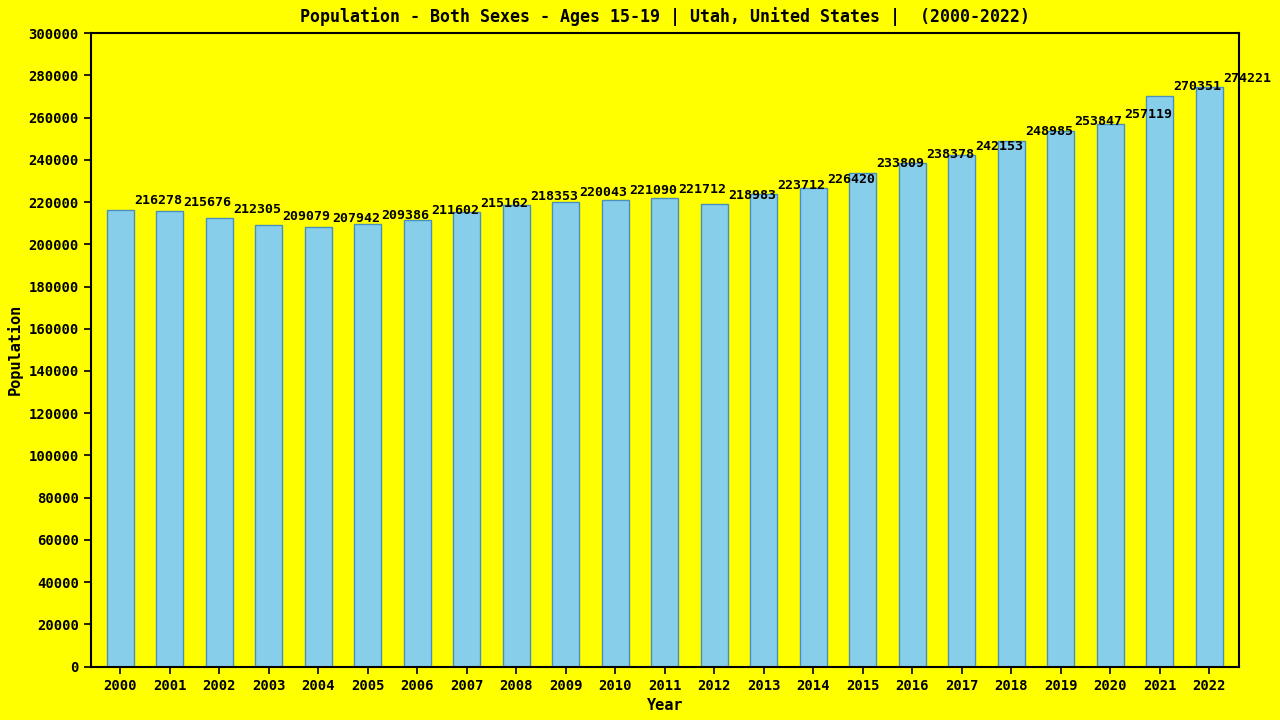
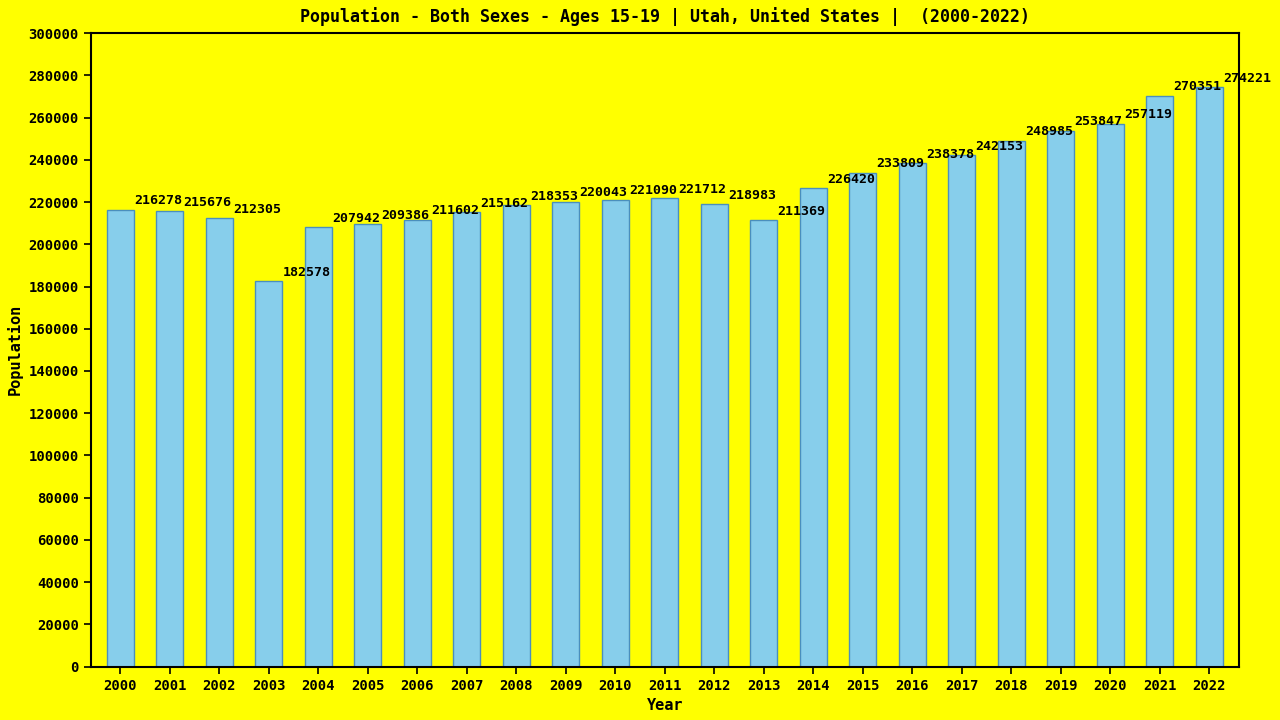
2003: 209079 -> 182578
2013: 223712 -> 211369
